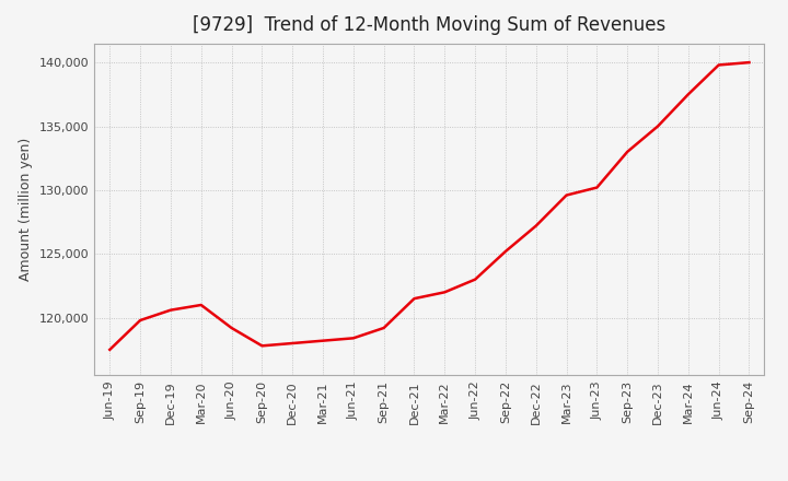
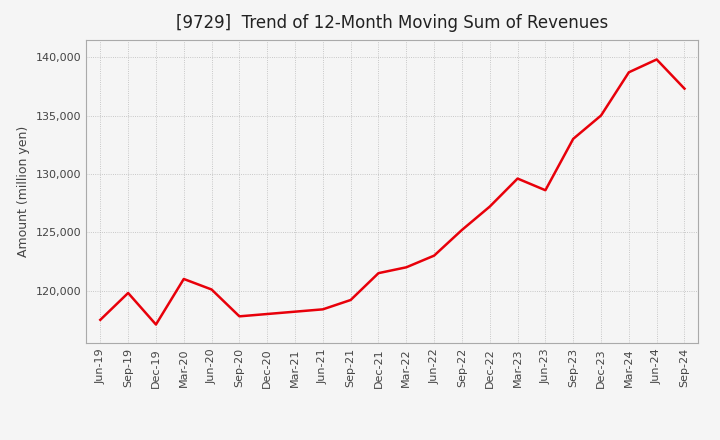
Dec-19: 120,600 -> 117,100
Jun-20: 119,200 -> 120,100
Jun-23: 130,200 -> 128,600
Mar-24: 137,500 -> 138,700
Sep-24: 140,000 -> 137,300
